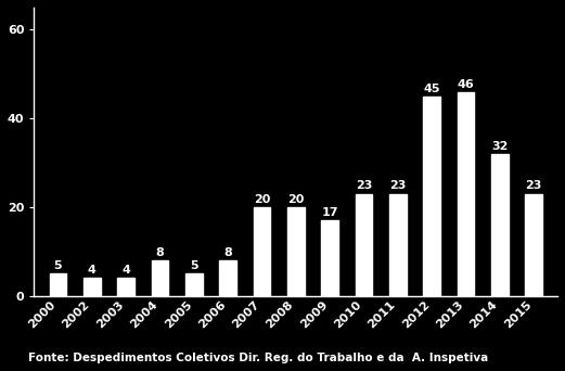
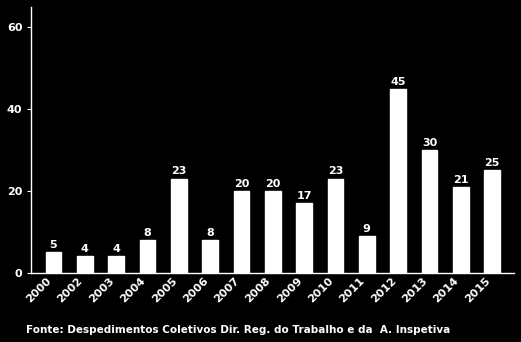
2005: 5 -> 23
2011: 23 -> 9
2013: 46 -> 30
2014: 32 -> 21
2015: 23 -> 25
